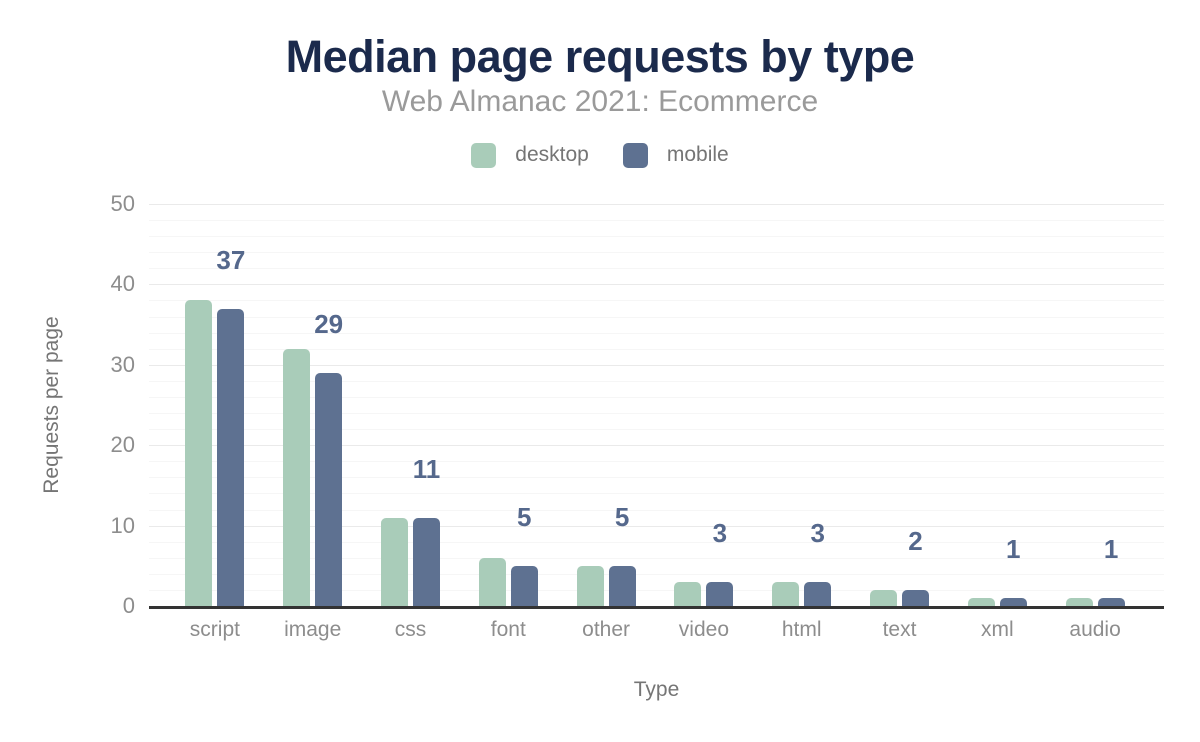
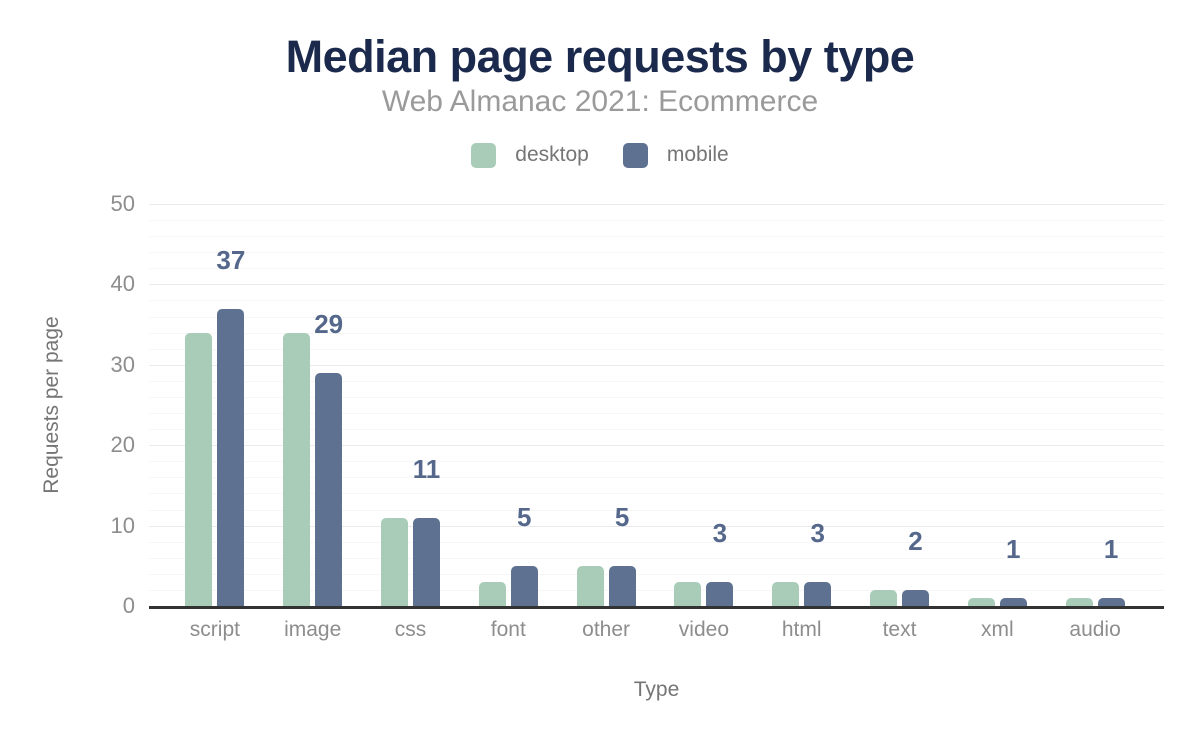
desktop/script: 38 -> 34
desktop/image: 32 -> 34
desktop/font: 6 -> 3
